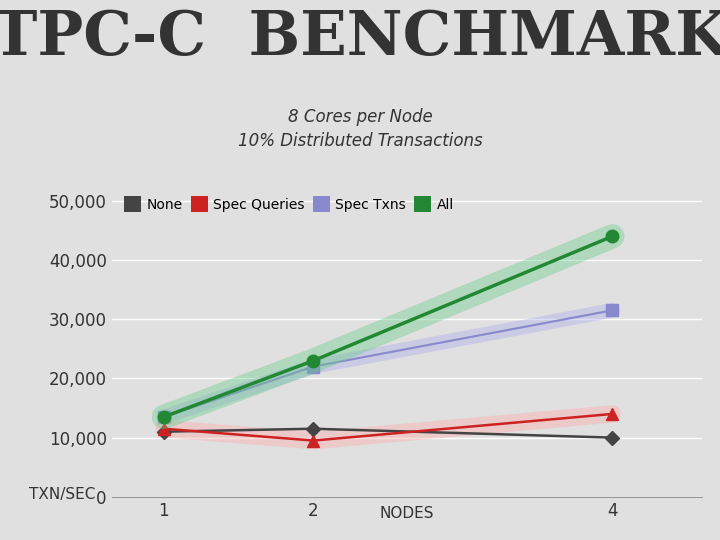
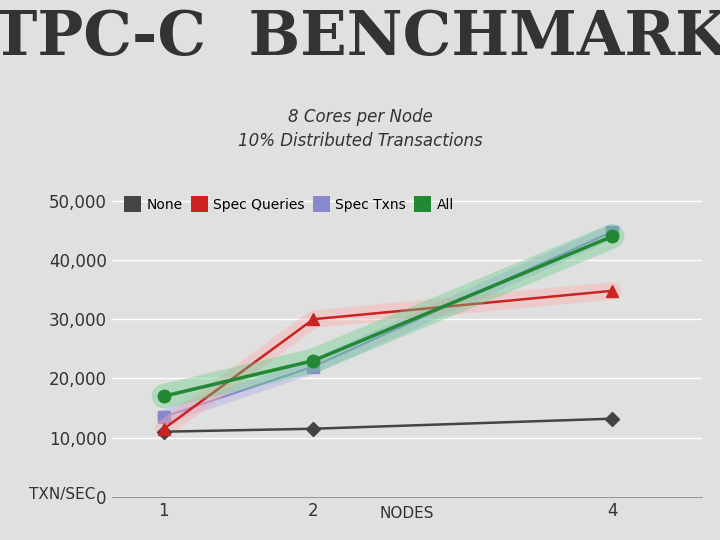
All/1: 13,500 -> 17,000
Spec Queries/2: 9,500 -> 30,000
None/4: 10,000 -> 13,200
Spec Queries/4: 14,000 -> 34,800
Spec Txns/4: 31,500 -> 44,800
